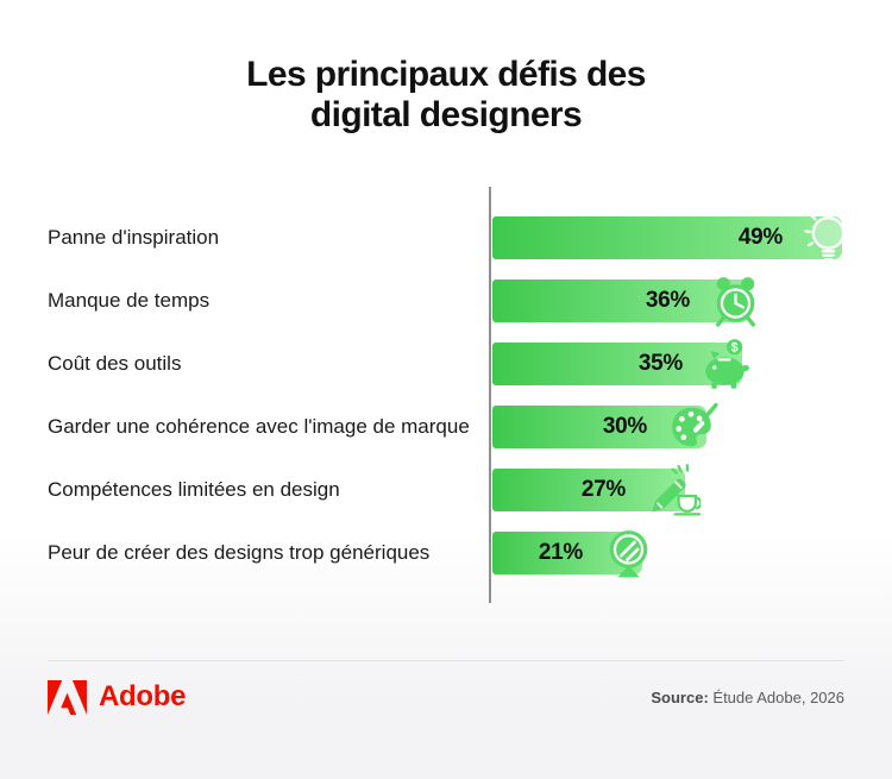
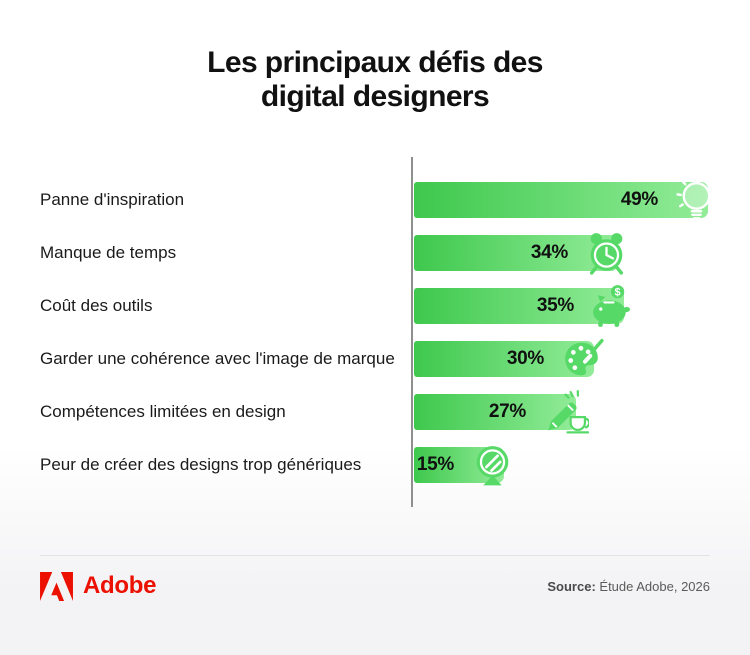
Manque de temps: 36% -> 34%
Peur de créer des designs trop génériques: 21% -> 15%
